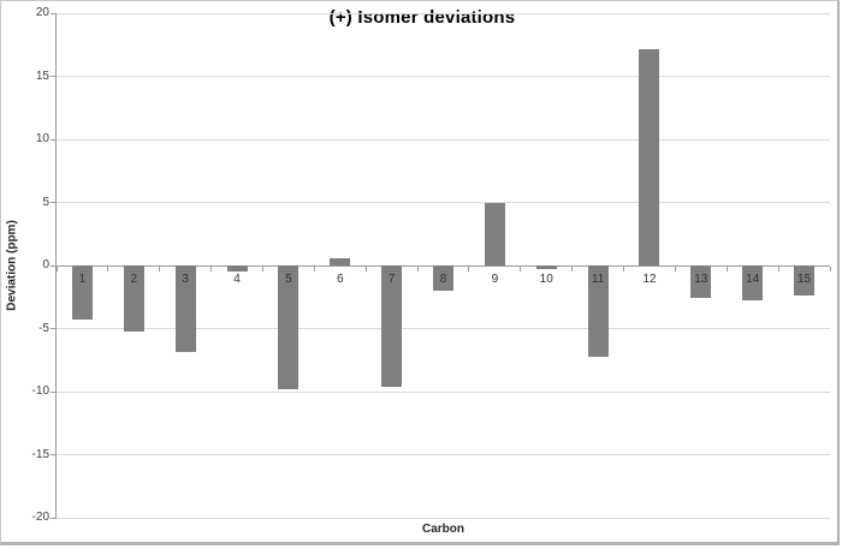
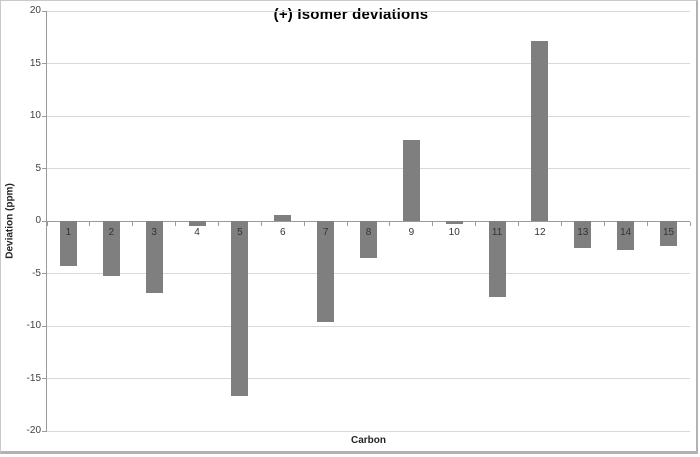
5: -9.8 -> -16.7
8: -2.0 -> -3.5
9: 5.0 -> 7.7
